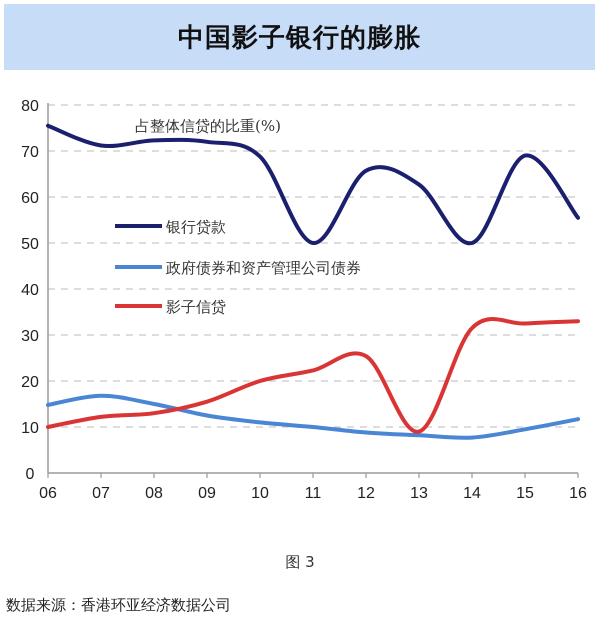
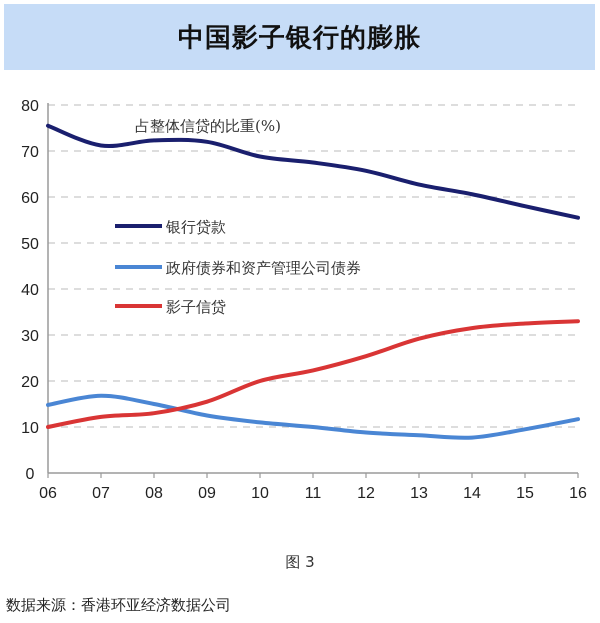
银行贷款/11: 50 -> 68
影子信贷/13: 9 -> 29
银行贷款/14: 50 -> 61
银行贷款/15: 69 -> 58
